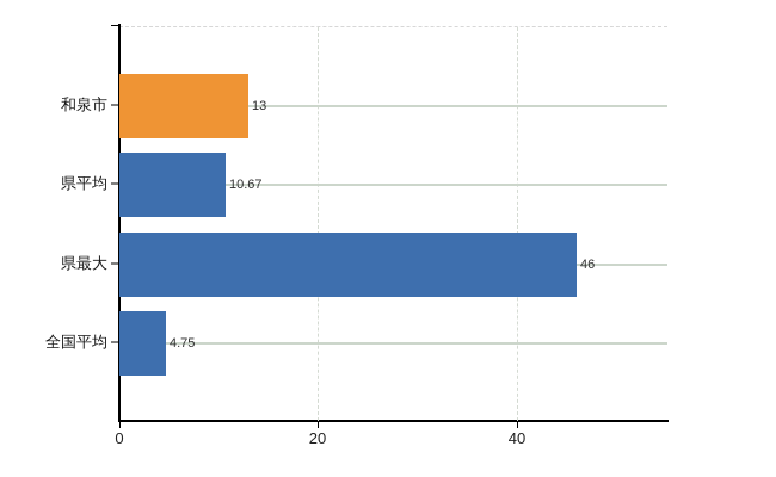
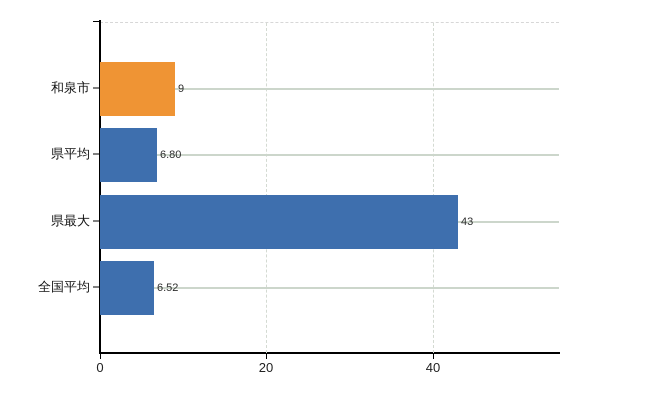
和泉市: 13 -> 9
県平均: 10.67 -> 6.80
県最大: 46 -> 43
全国平均: 4.75 -> 6.52
